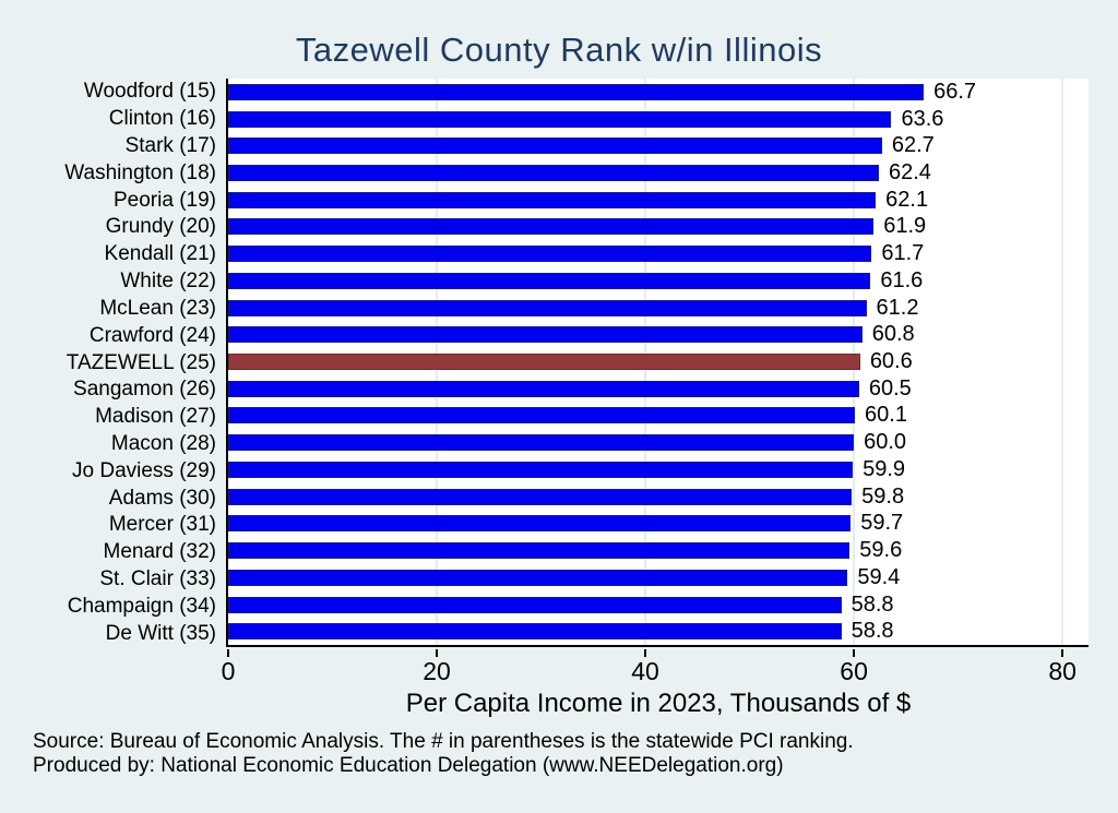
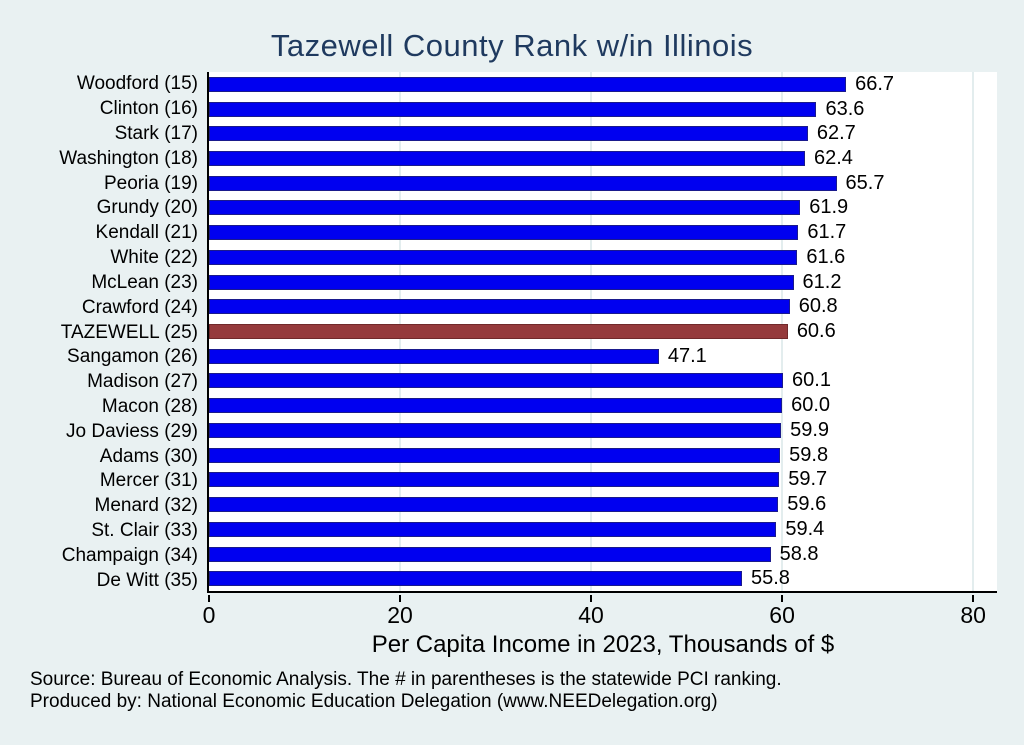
Peoria (19): 62.1 -> 65.7
Sangamon (26): 60.5 -> 47.1
De Witt (35): 58.8 -> 55.8
